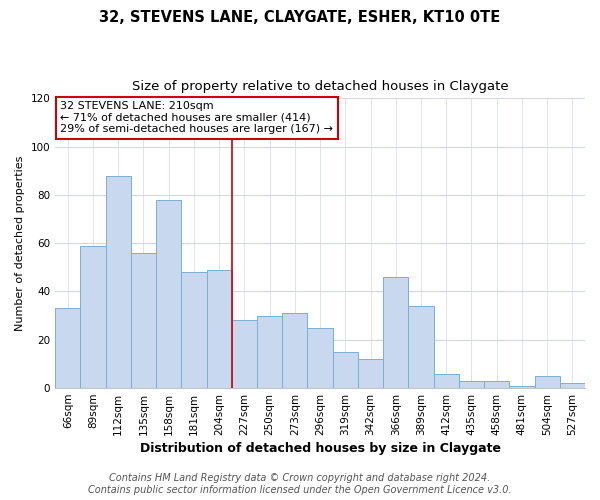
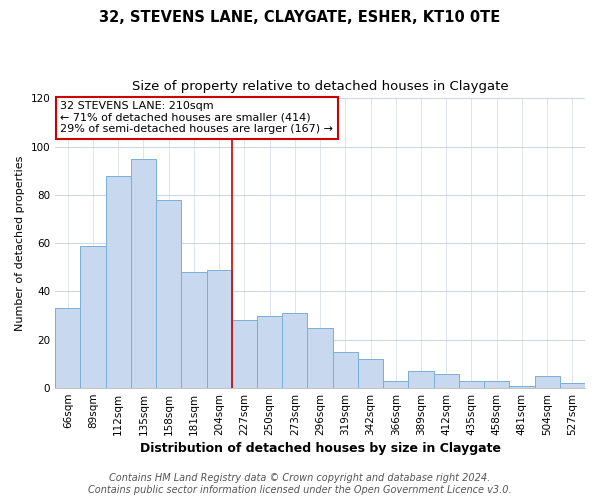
135sqm: 56 -> 95
366sqm: 46 -> 3
389sqm: 34 -> 7
